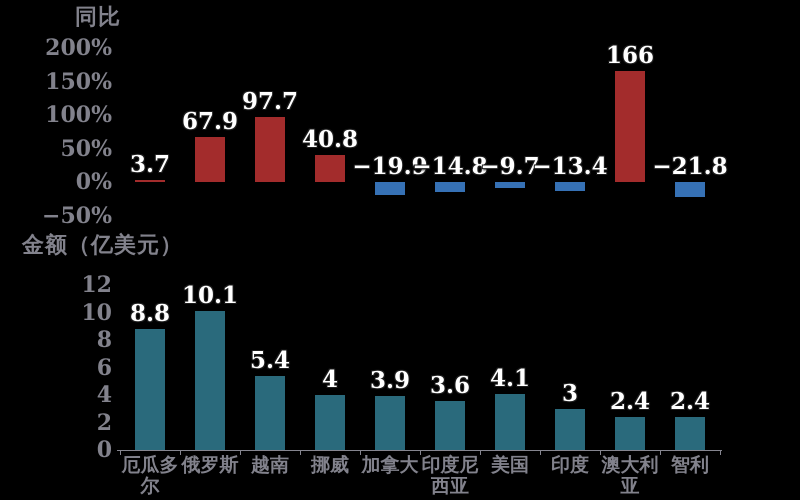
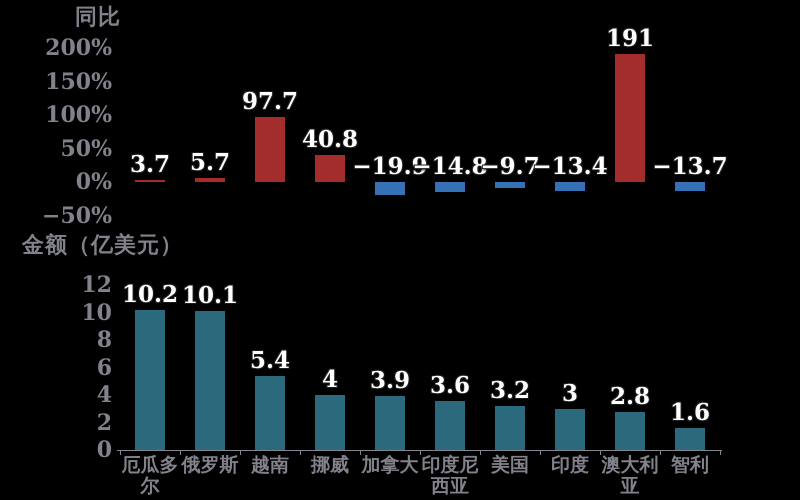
同比/俄罗斯: 67.9 -> 5.7
同比/澳大利亚: 166 -> 191
同比/智利: −21.8 -> −13.7
金额（亿美元）/厄瓜多尔: 8.8 -> 10.2
金额（亿美元）/美国: 4.1 -> 3.2
金额（亿美元）/澳大利亚: 2.4 -> 2.8
金额（亿美元）/智利: 2.4 -> 1.6
